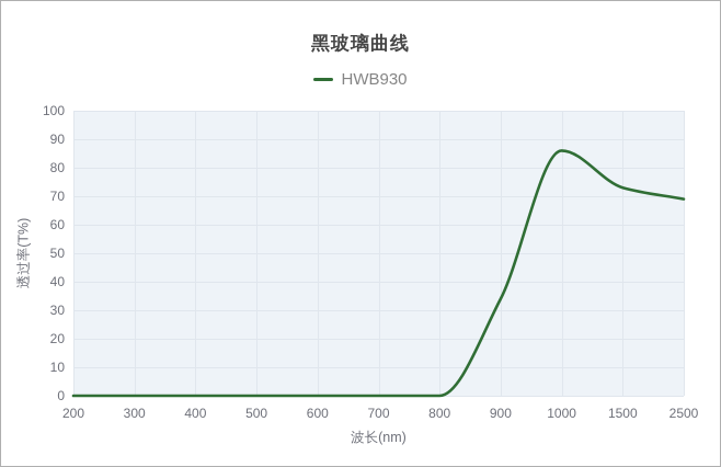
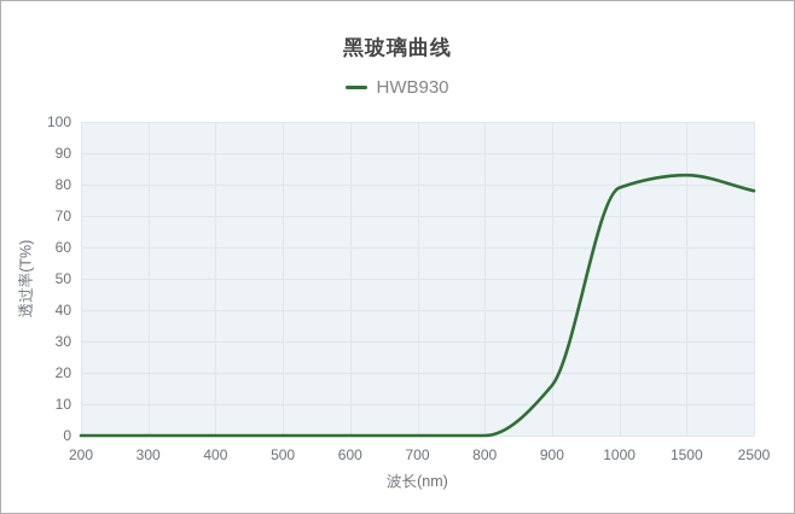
900: 34 -> 16
1000: 86 -> 79
1500: 73 -> 83
2500: 69 -> 78
